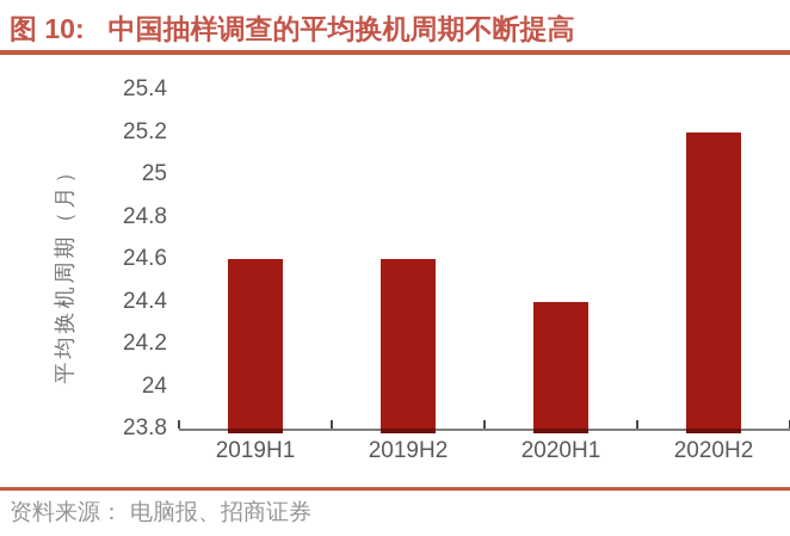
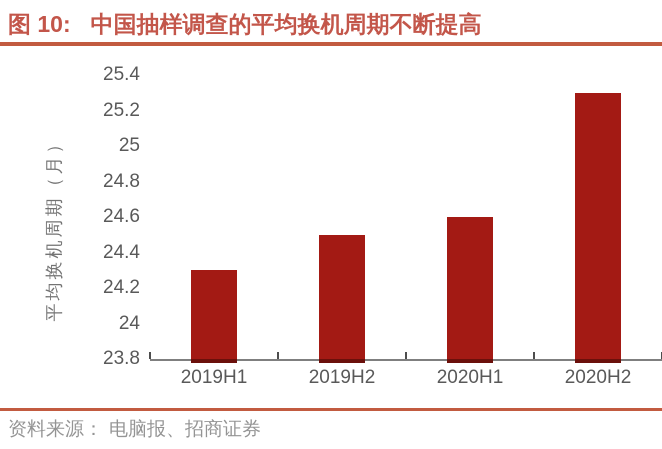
2019H1: 24.6 -> 24.3
2019H2: 24.6 -> 24.5
2020H1: 24.4 -> 24.6
2020H2: 25.2 -> 25.3
